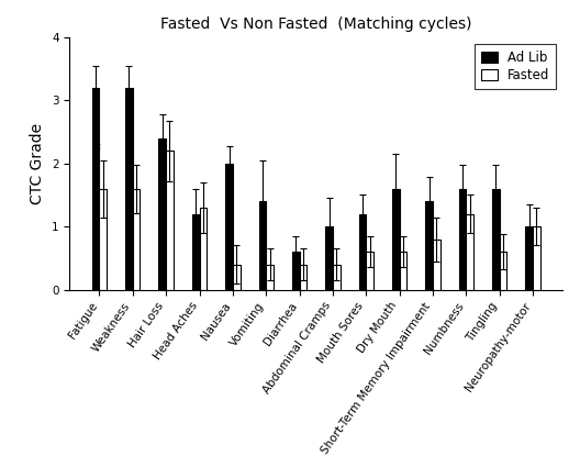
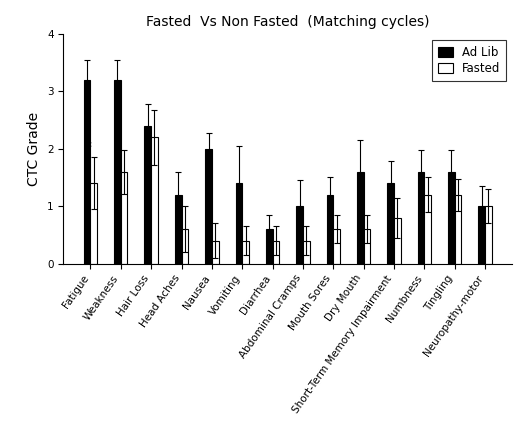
Fasted/Fatigue: 1.6 -> 1.4
Fasted/Head Aches: 1.3 -> 0.6
Fasted/Tingling: 0.6 -> 1.2
